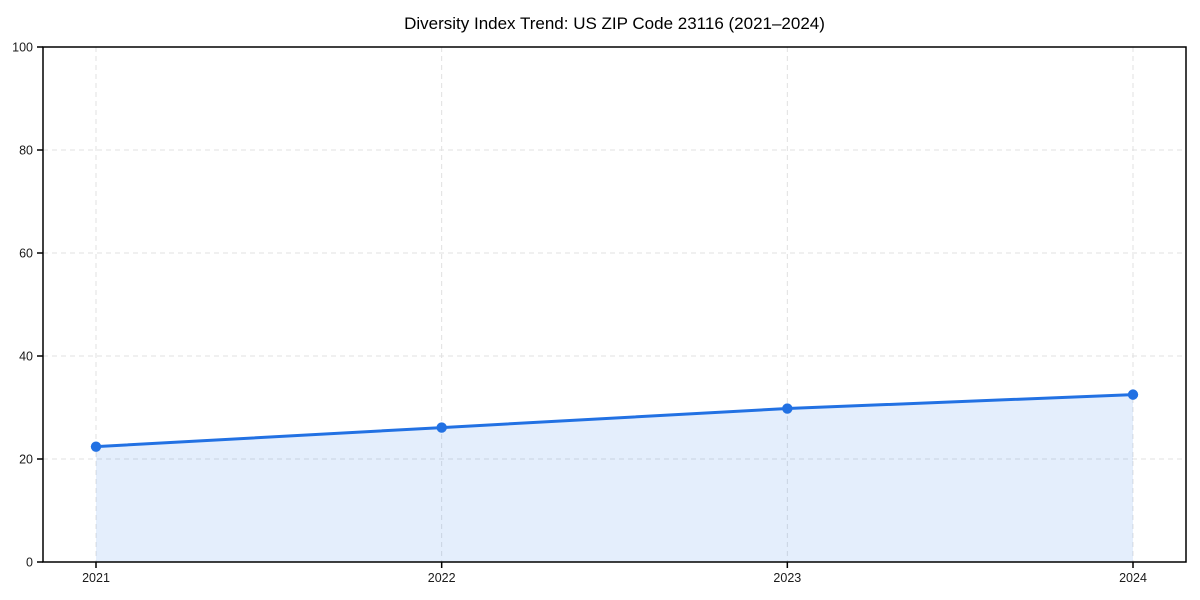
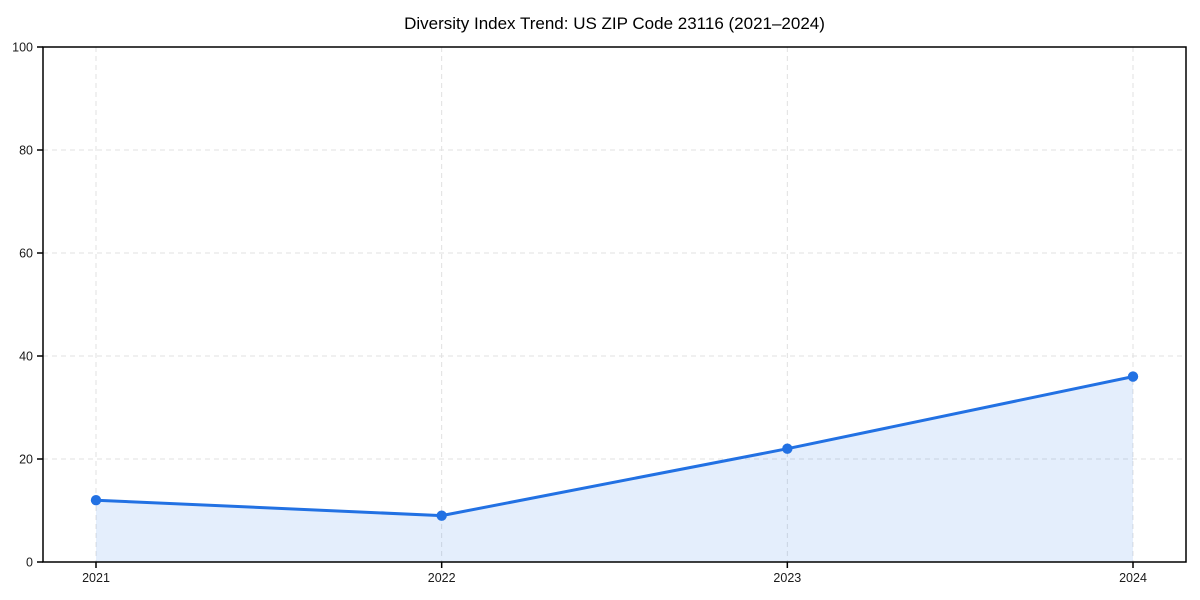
2021: 22 -> 12
2022: 26 -> 9
2023: 30 -> 22
2024: 32 -> 36
